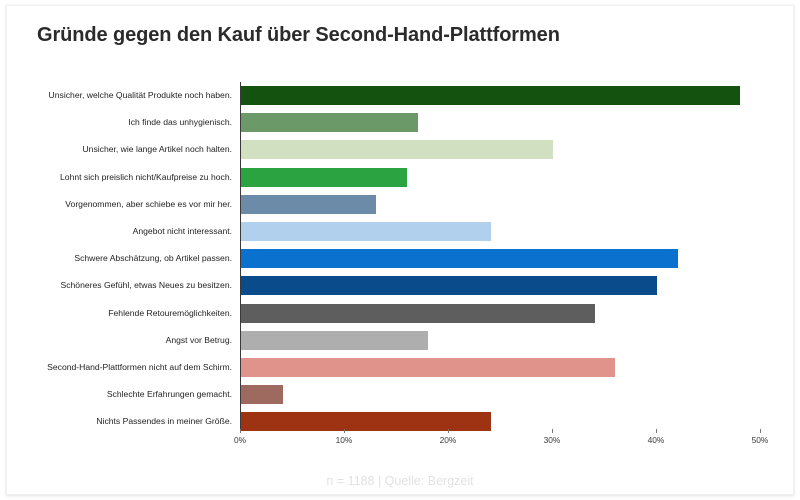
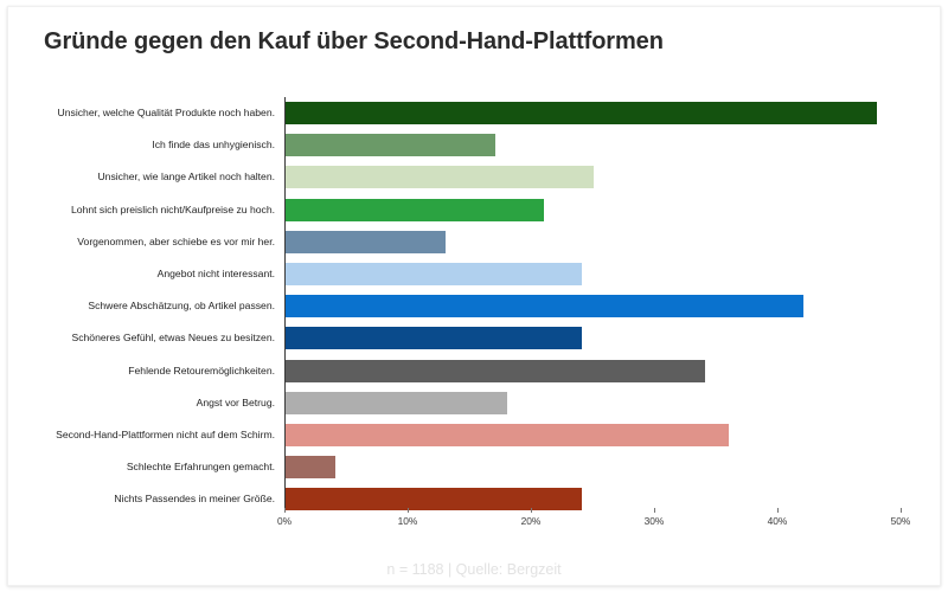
Unsicher, wie lange Artikel noch halten.: 30% -> 25%
Lohnt sich preislich nicht/Kaufpreise zu hoch.: 16% -> 21%
Schöneres Gefühl, etwas Neues zu besitzen.: 40% -> 24%
